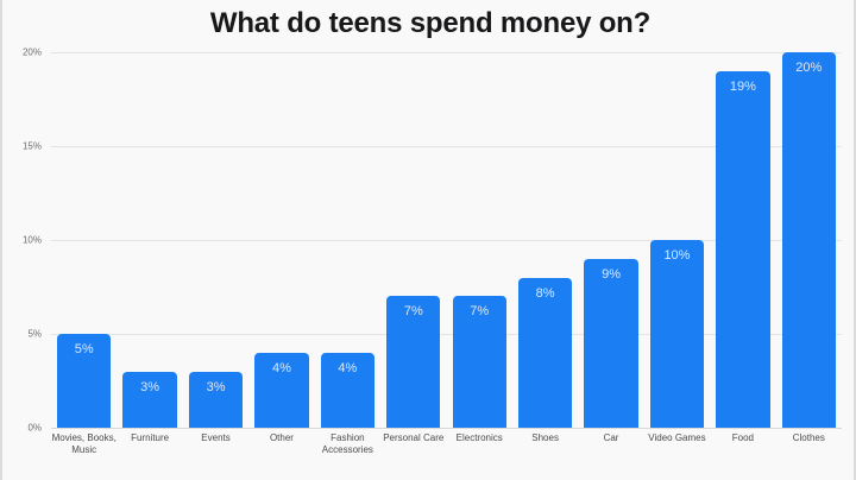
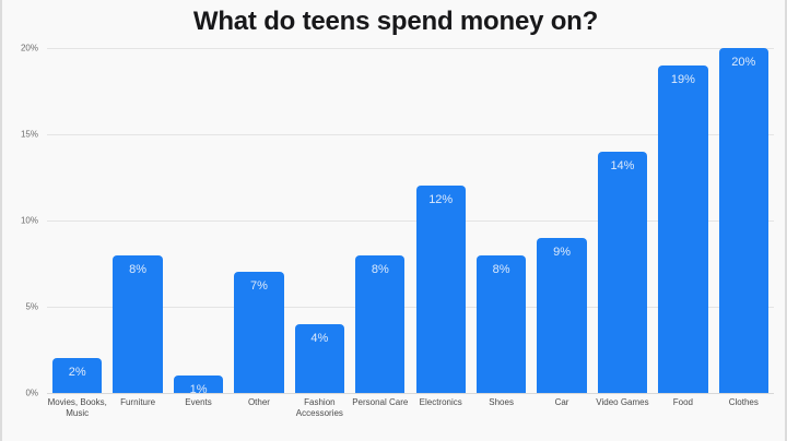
Movies, Books, Music: 5% -> 2%
Furniture: 3% -> 8%
Events: 3% -> 1%
Other: 4% -> 7%
Personal Care: 7% -> 8%
Electronics: 7% -> 12%
Video Games: 10% -> 14%
